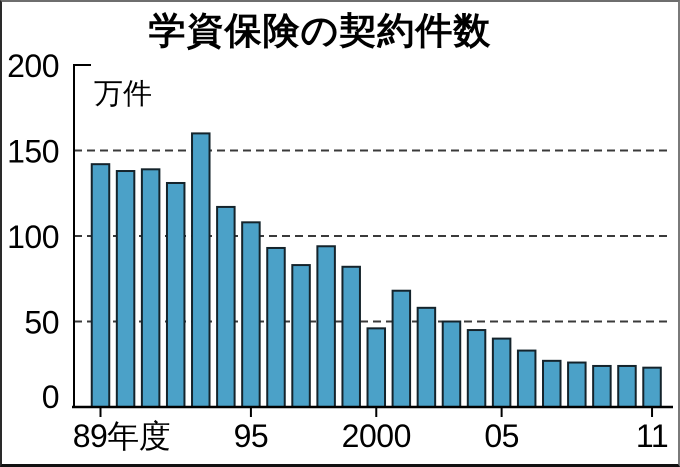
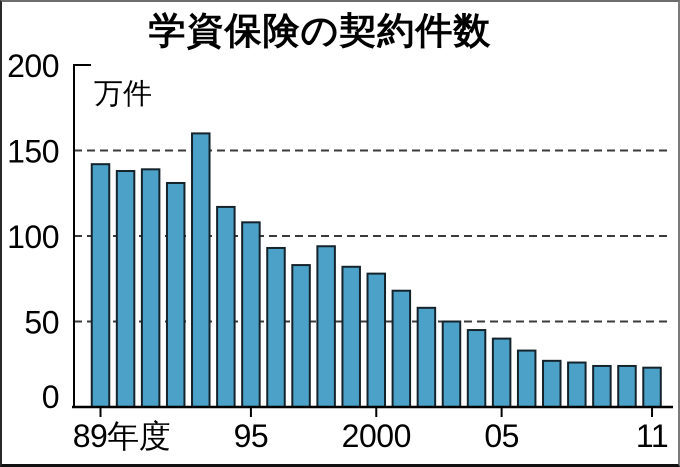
2000: 46 -> 78
